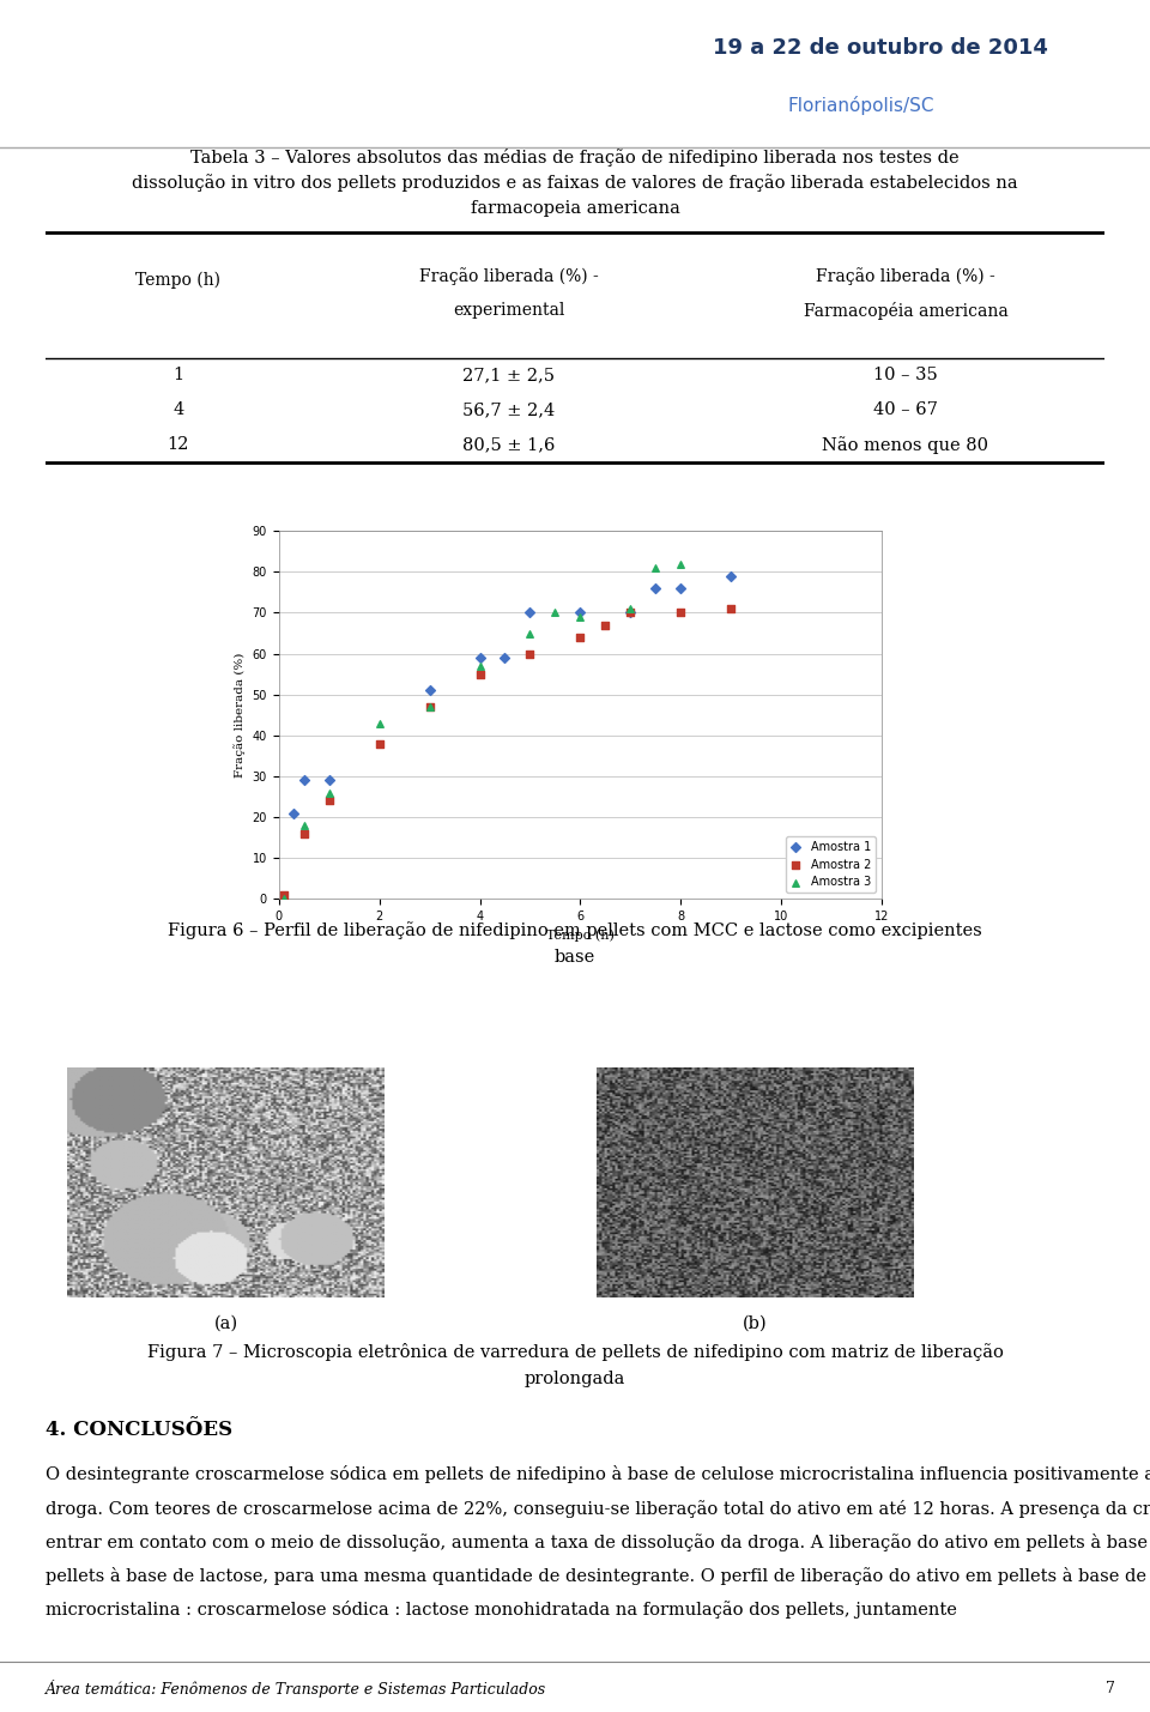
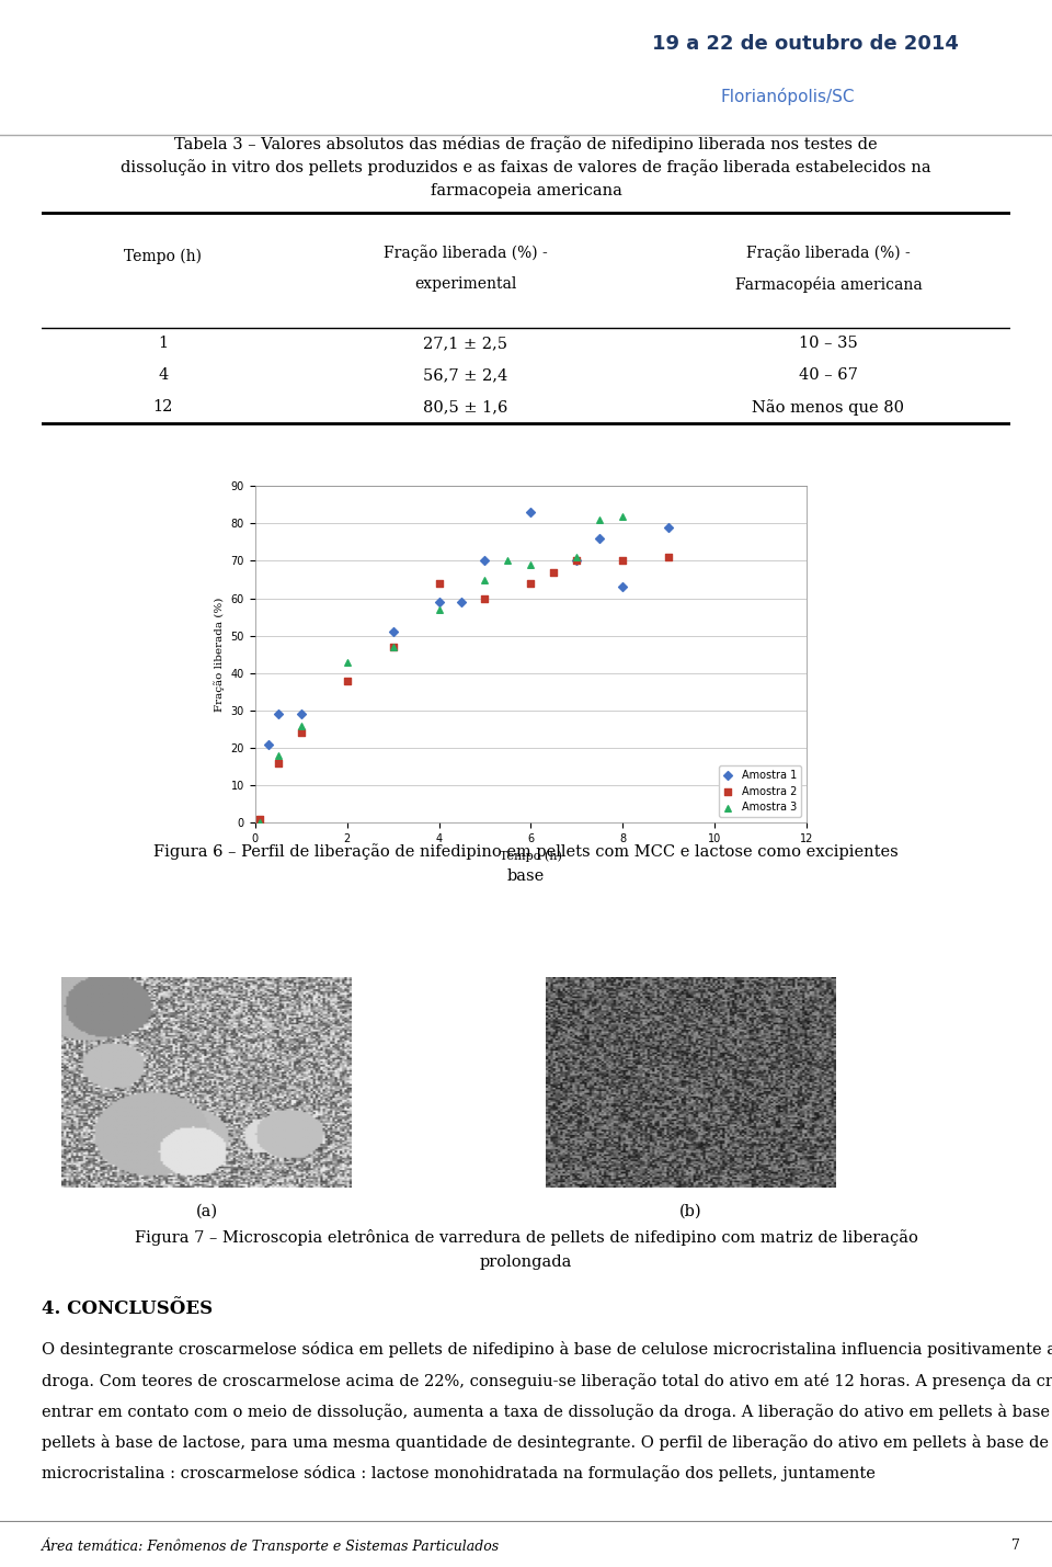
Amostra 2/4: 55 -> 64
Amostra 1/6: 70 -> 83
Amostra 1/8: 76 -> 63
